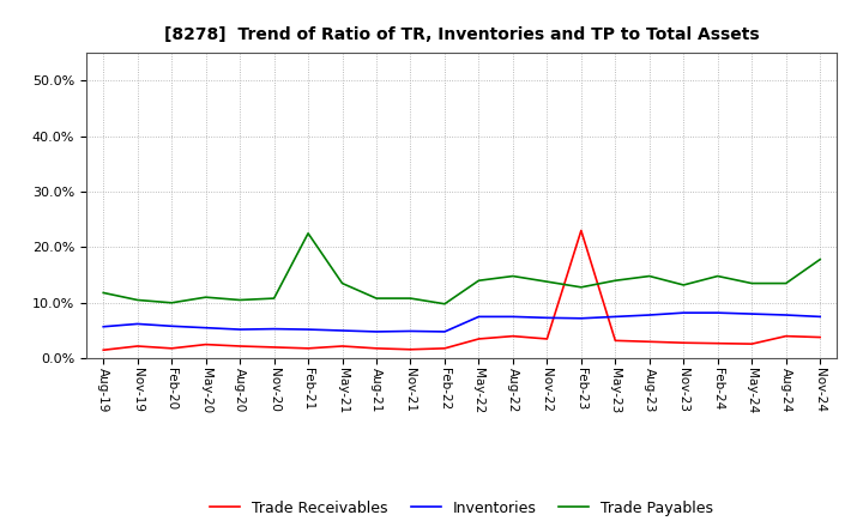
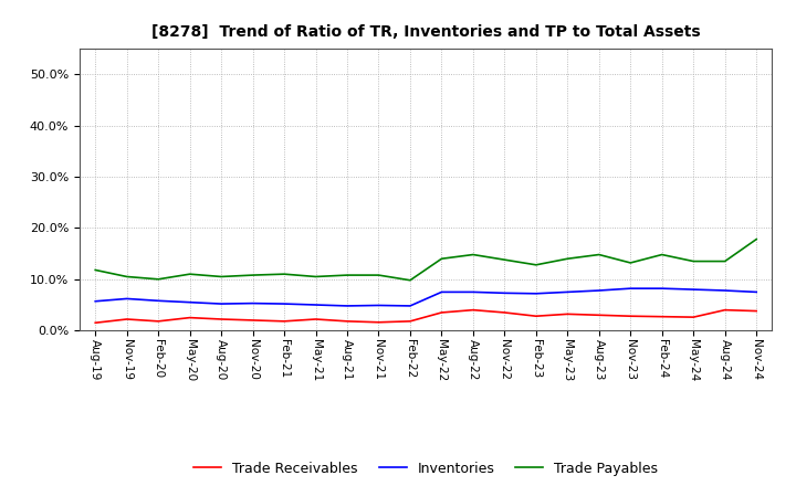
Trade Payables/Feb-21: 22.5% -> 11.0%
Trade Payables/May-21: 13.5% -> 10.5%
Trade Receivables/Feb-23: 23.0% -> 2.8%
